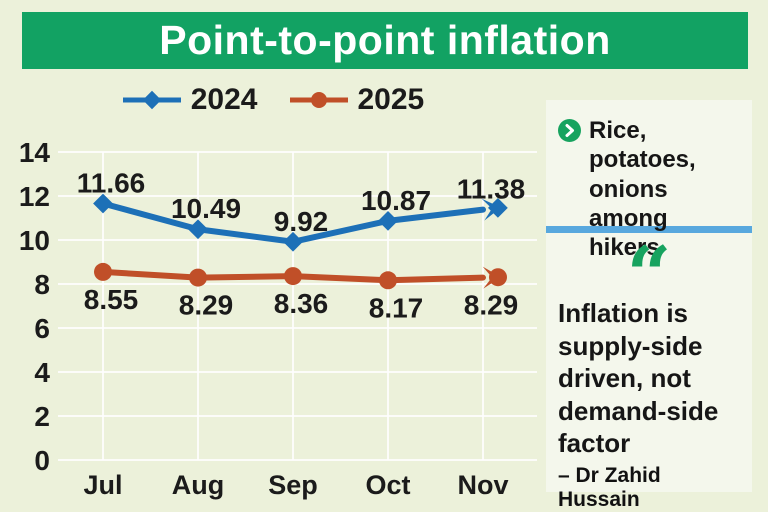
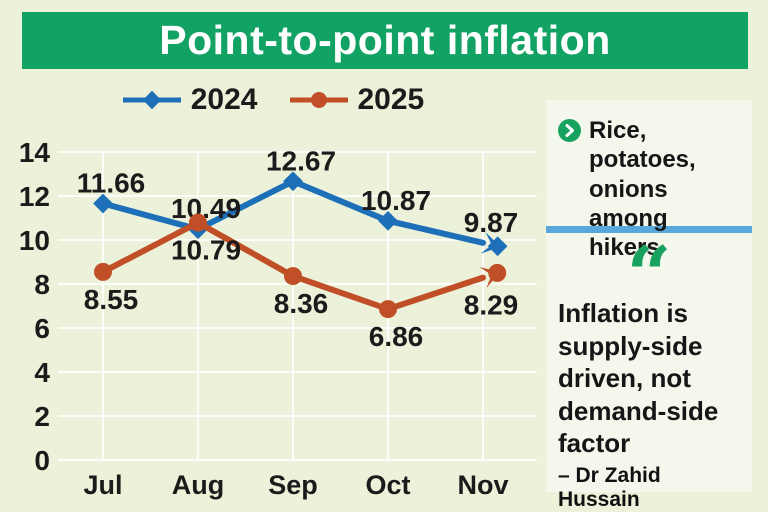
2025/Aug: 8.29 -> 10.79
2024/Sep: 9.92 -> 12.67
2025/Oct: 8.17 -> 6.86
2024/Nov: 11.38 -> 9.87
